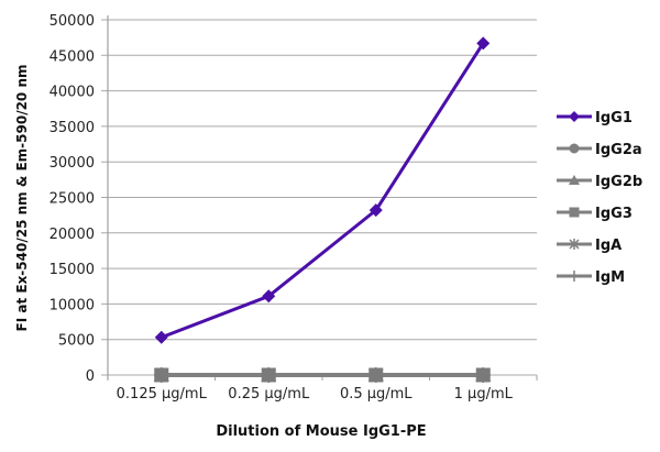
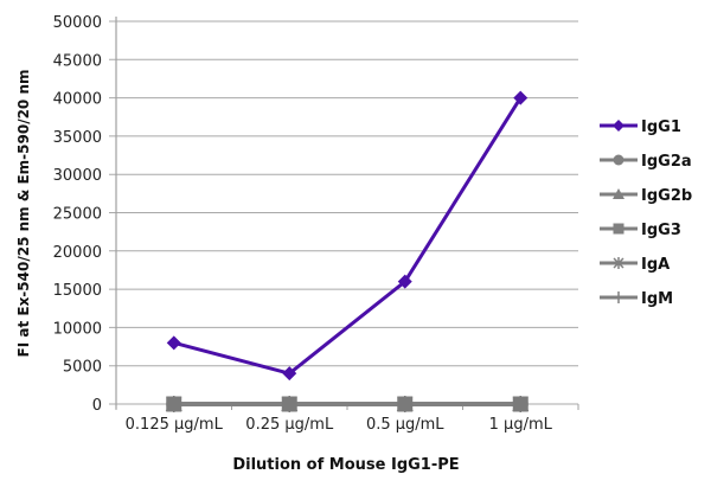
IgG1/0.125 µg/mL: 5000 -> 8000
IgG1/0.25 µg/mL: 11000 -> 4000
IgG1/0.5 µg/mL: 23000 -> 16000
IgG1/1 µg/mL: 47000 -> 40000
